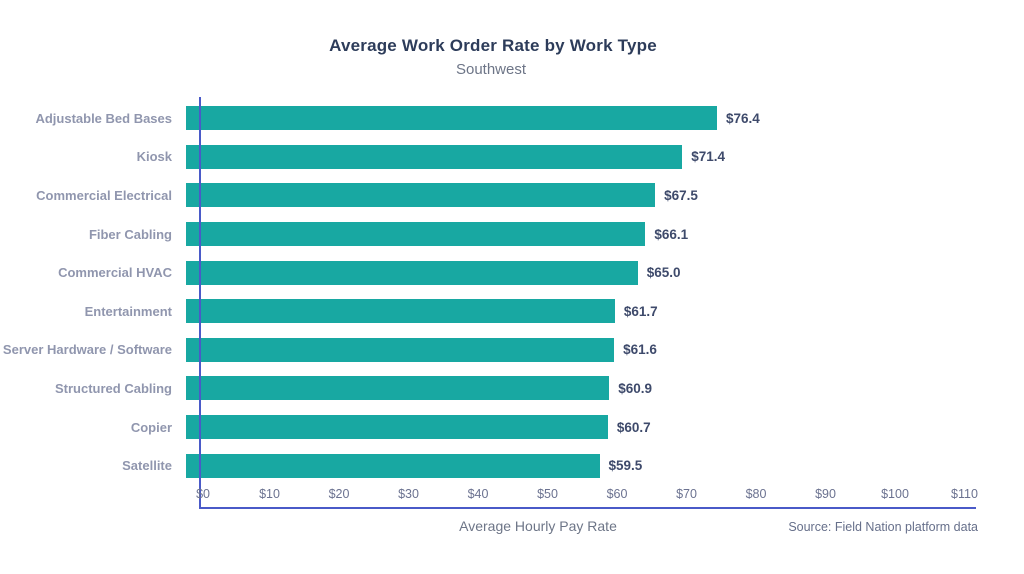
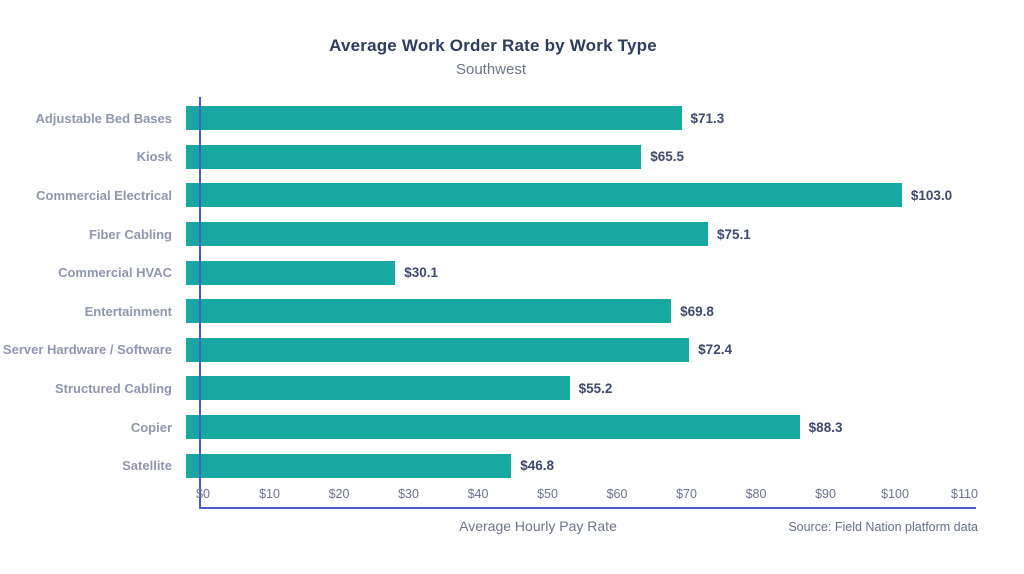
Adjustable Bed Bases: $76.4 -> $71.3
Kiosk: $71.4 -> $65.5
Commercial Electrical: $67.5 -> $103.0
Fiber Cabling: $66.1 -> $75.1
Commercial HVAC: $65.0 -> $30.1
Entertainment: $61.7 -> $69.8
Server Hardware / Software: $61.6 -> $72.4
Structured Cabling: $60.9 -> $55.2
Copier: $60.7 -> $88.3
Satellite: $59.5 -> $46.8
